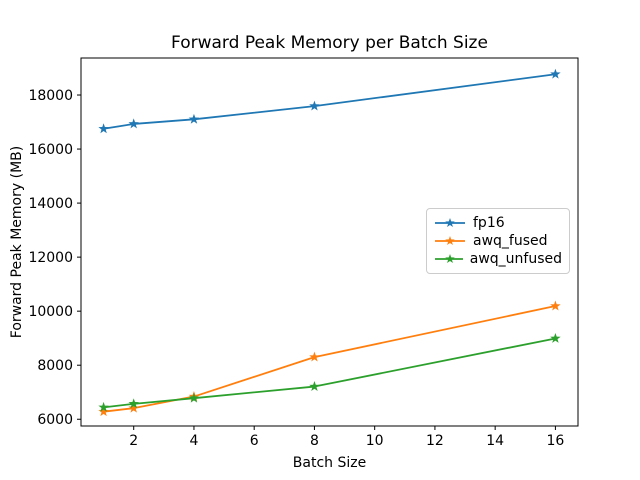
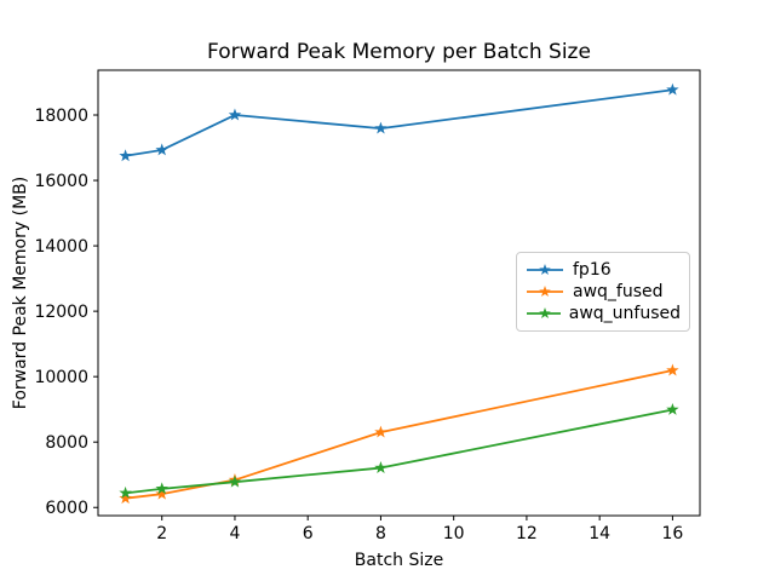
fp16/4: 17100 -> 18000
